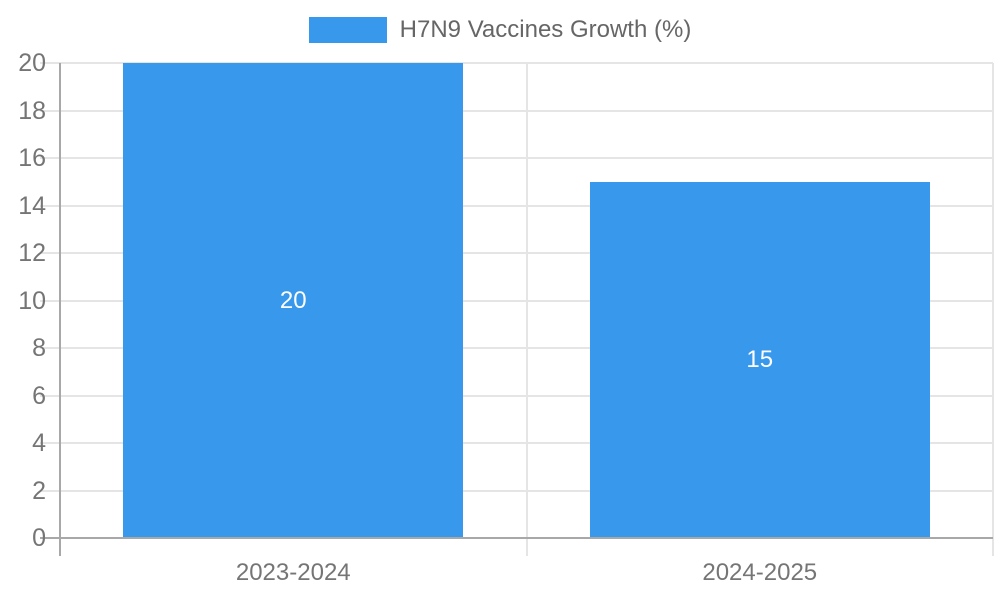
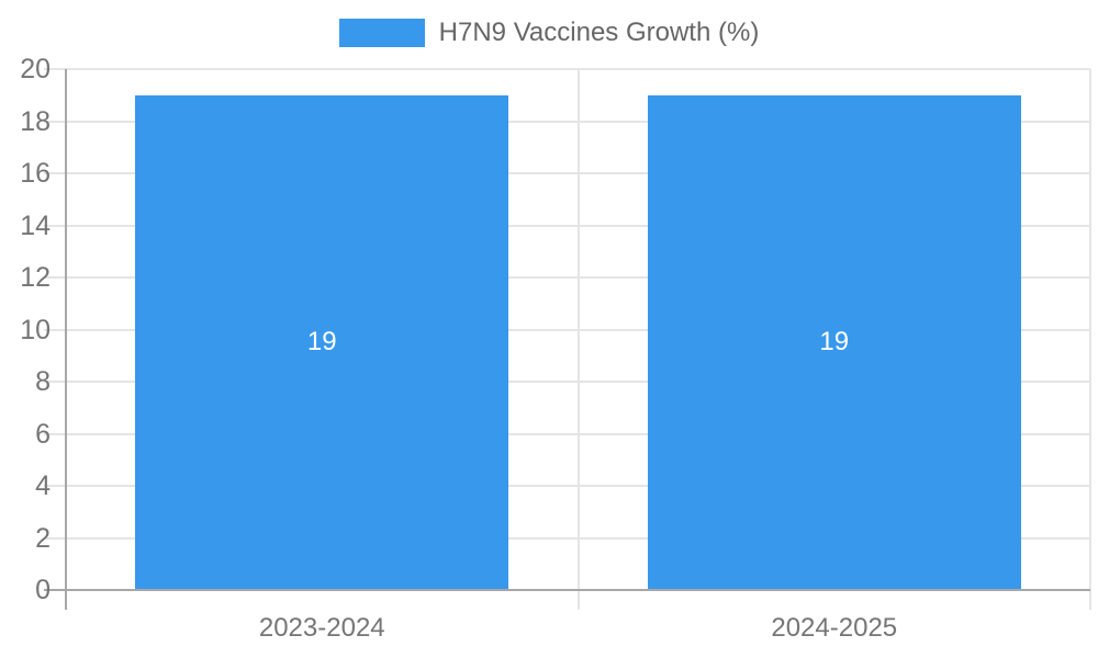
2023-2024: 20 -> 19
2024-2025: 15 -> 19
